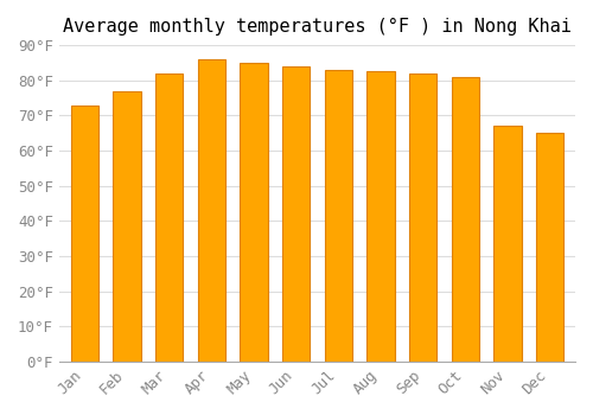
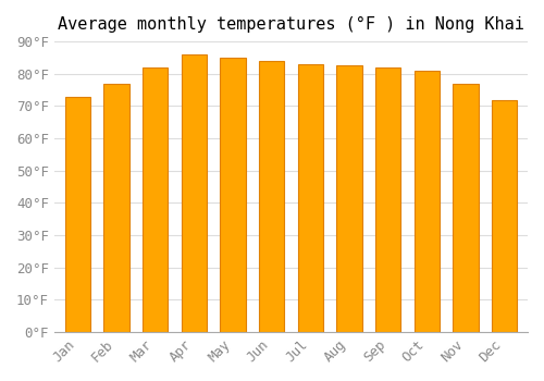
Nov: 67.0°F -> 77.0°F
Dec: 65.0°F -> 72.0°F
